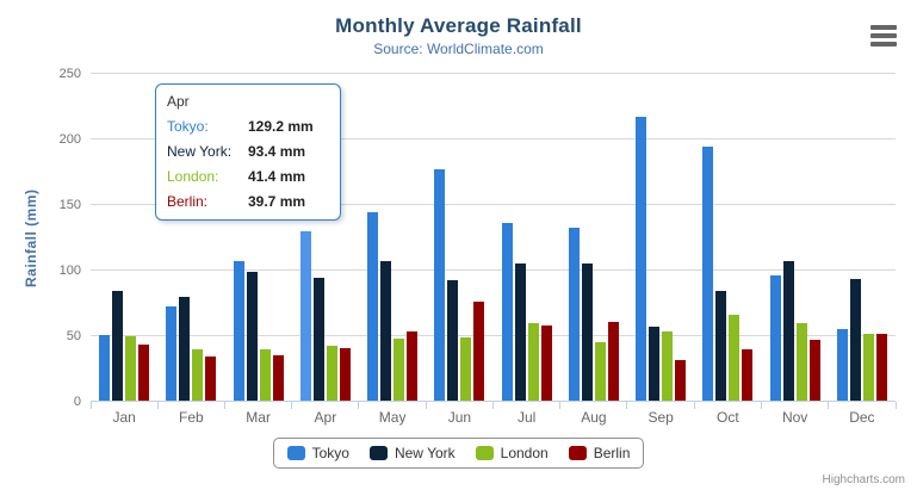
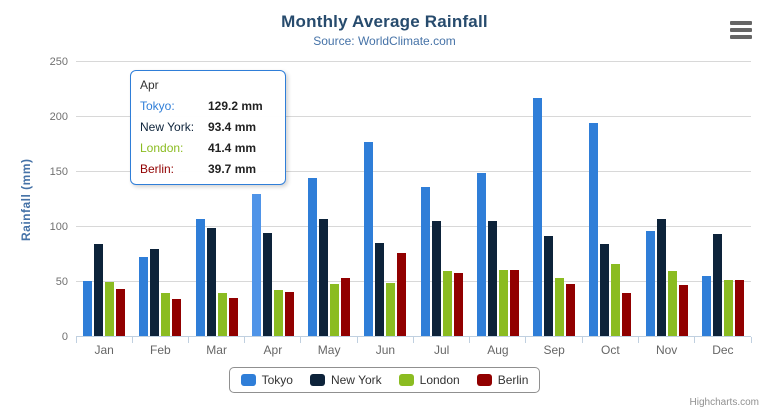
New York/Jun: 92 -> 84
Tokyo/Aug: 132 -> 148
London/Aug: 45 -> 60
New York/Sep: 56 -> 91
Berlin/Sep: 31 -> 48
